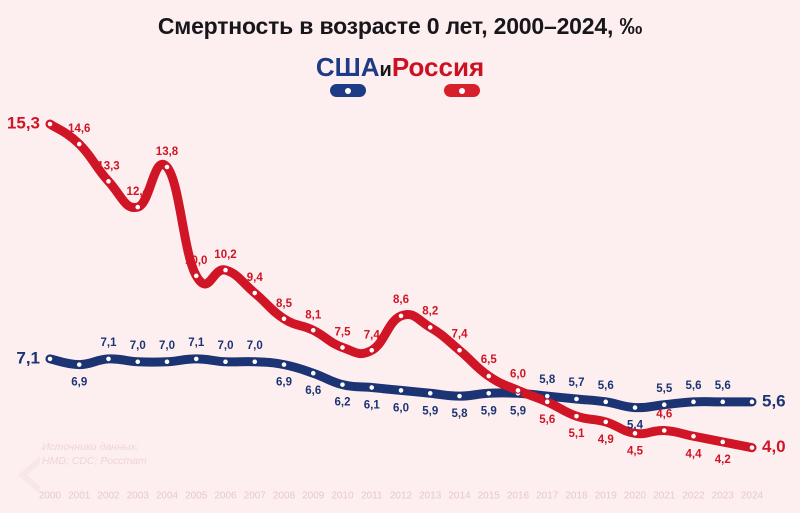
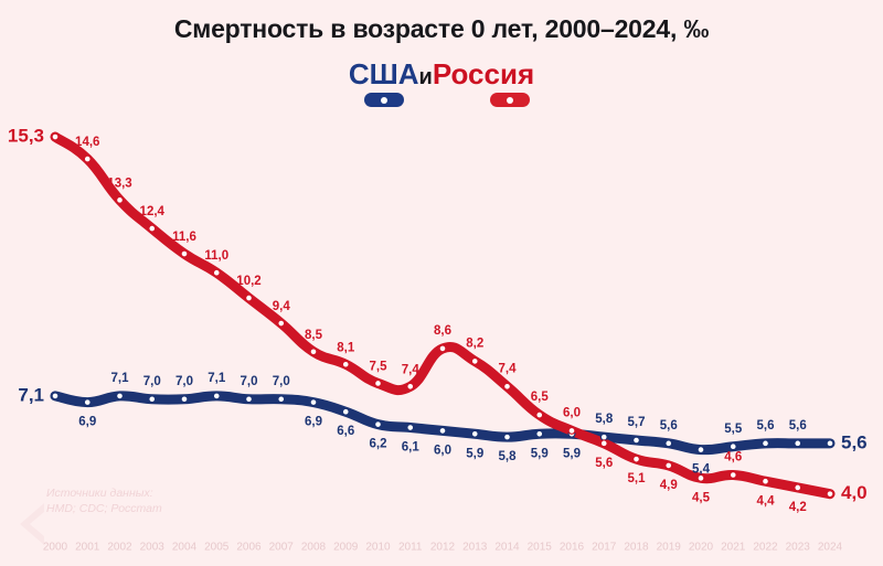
Россия/2004: 13,8 -> 11,6
Россия/2005: 10,0 -> 11,0
